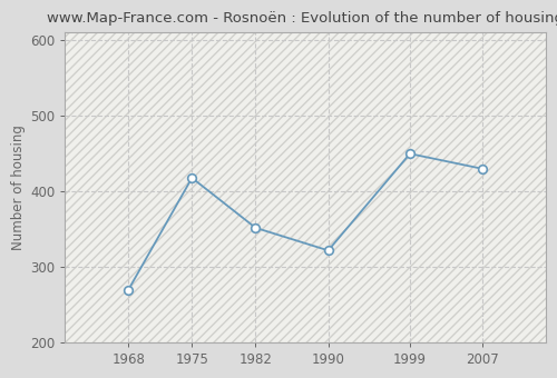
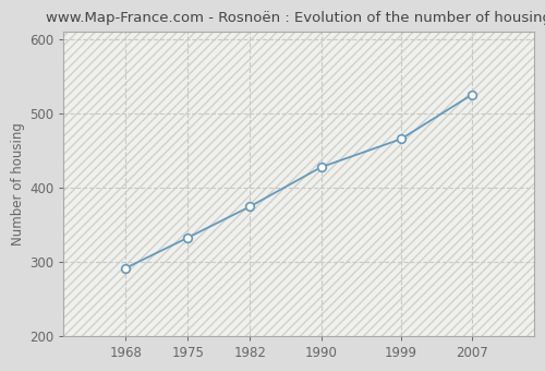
1968: 270 -> 292
1975: 418 -> 333
1982: 352 -> 375
1990: 322 -> 428
1999: 450 -> 466
2007: 430 -> 526
